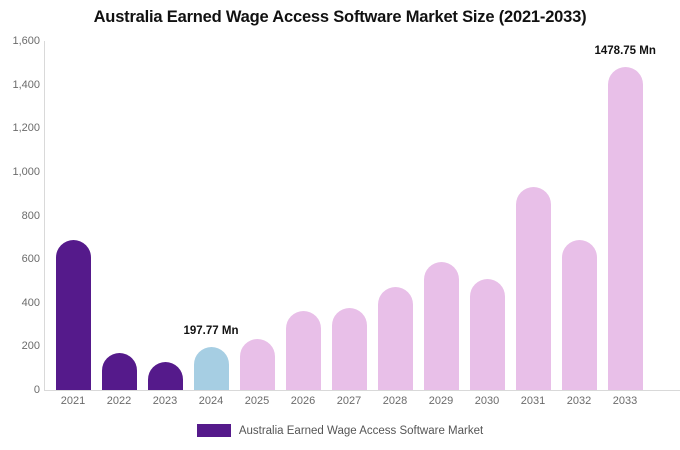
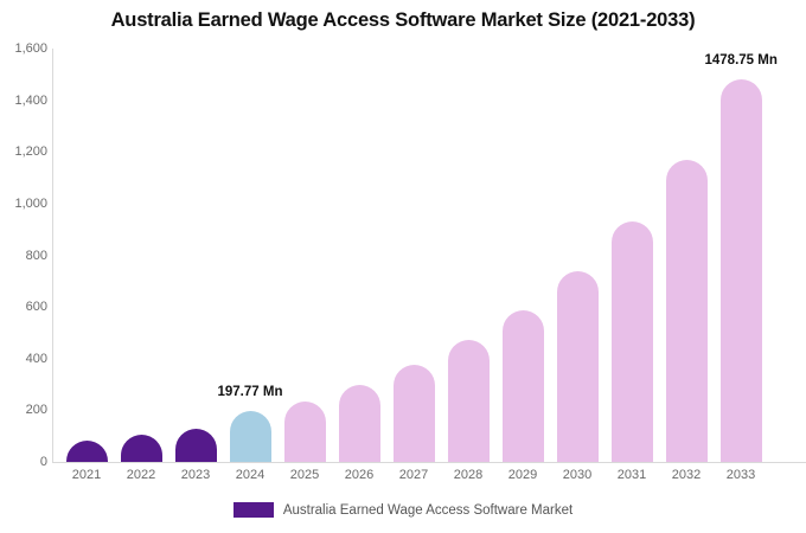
2021: 690 -> 80
2022: 170 -> 100
2026: 360 -> 300
2030: 510 -> 740
2032: 690 -> 1170
